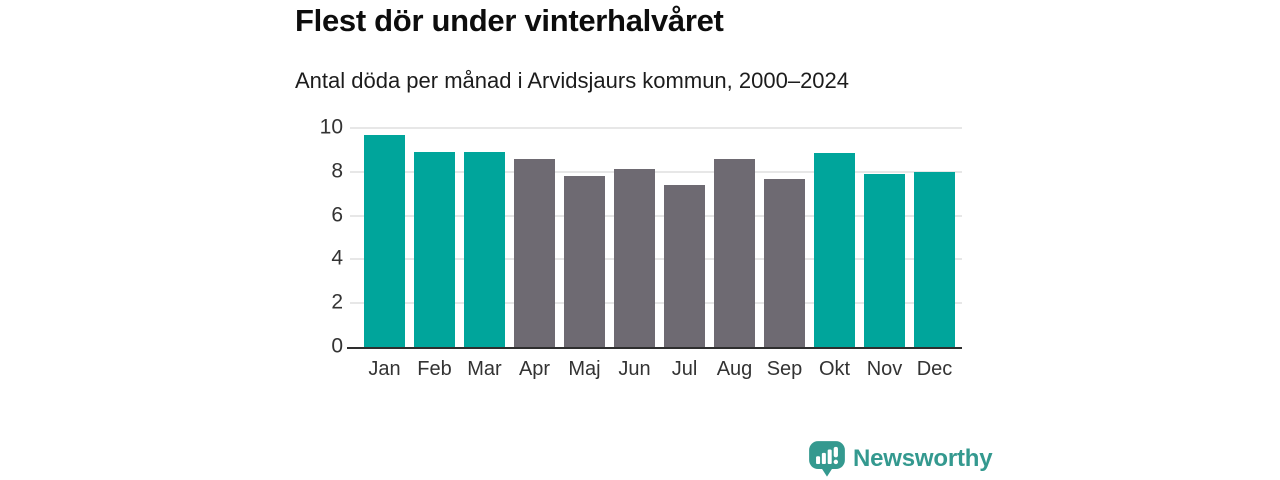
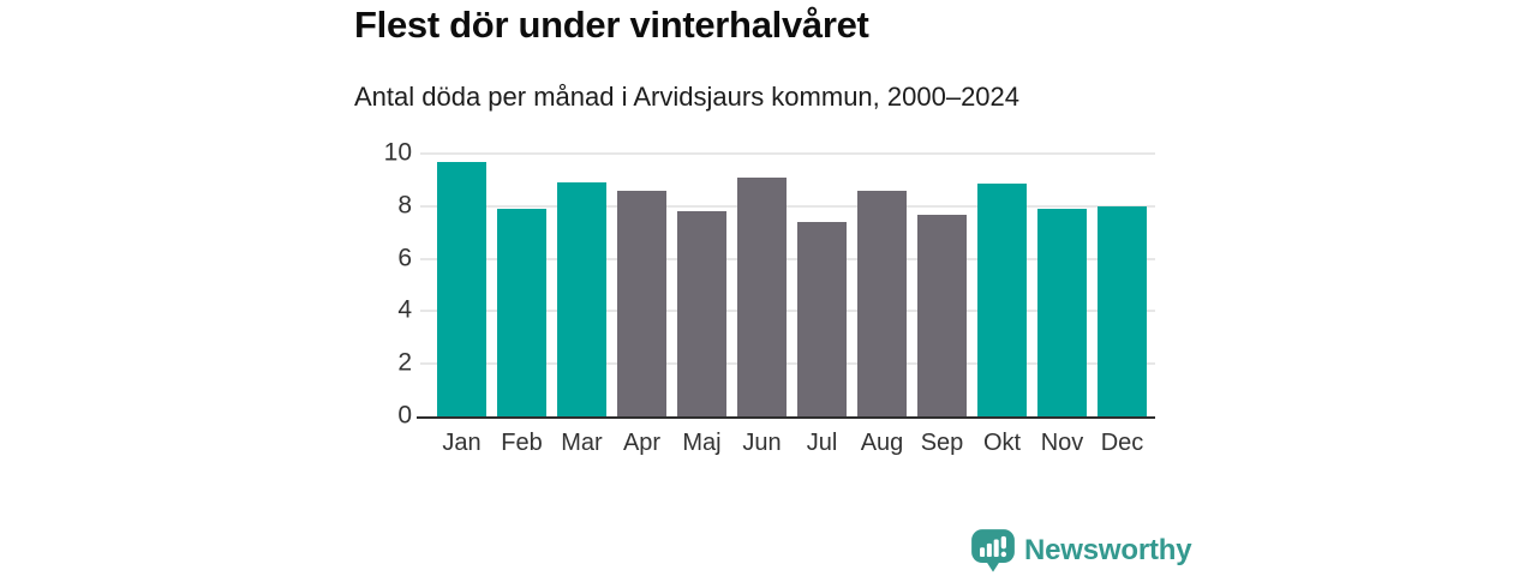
Feb: 8.9 -> 7.9
Jun: 8.2 -> 9.1
